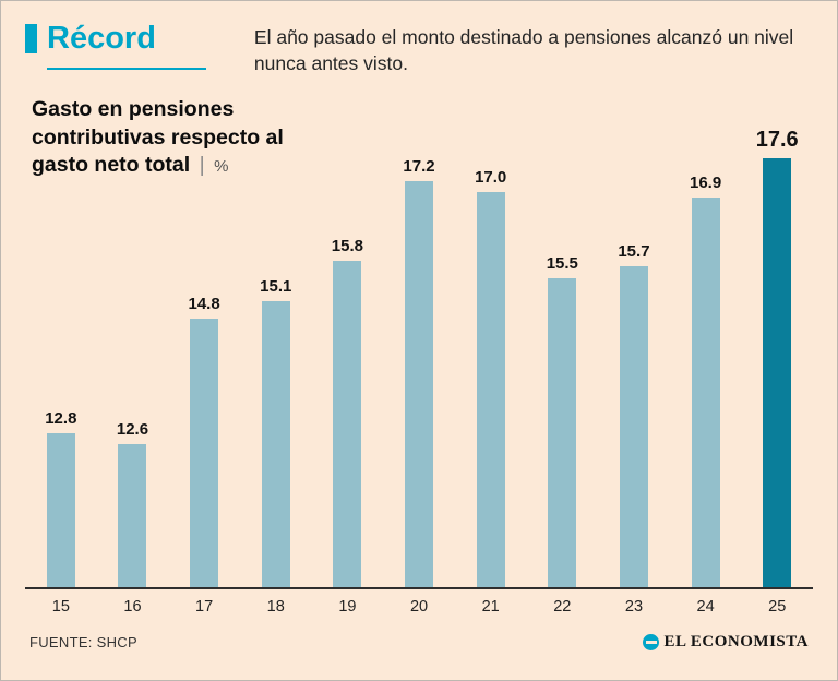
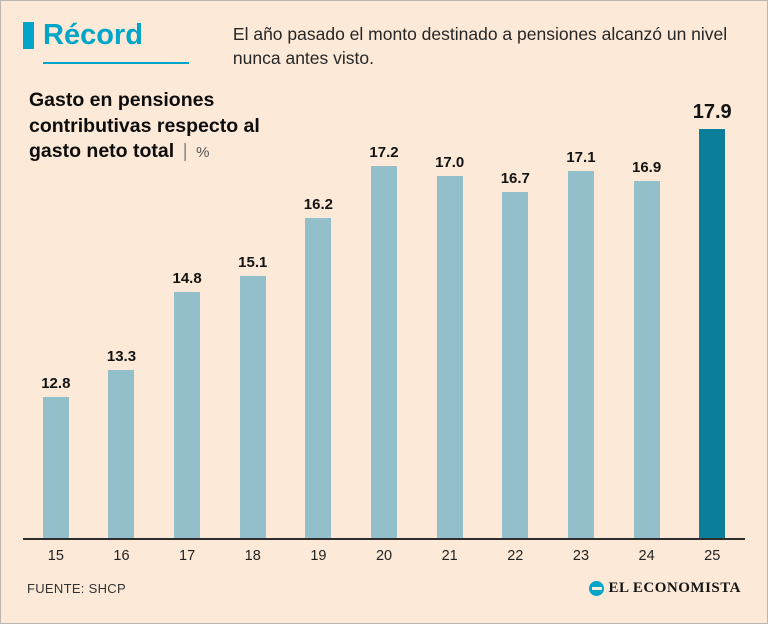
16: 12.6 -> 13.3
19: 15.8 -> 16.2
22: 15.5 -> 16.7
23: 15.7 -> 17.1
25: 17.6 -> 17.9
